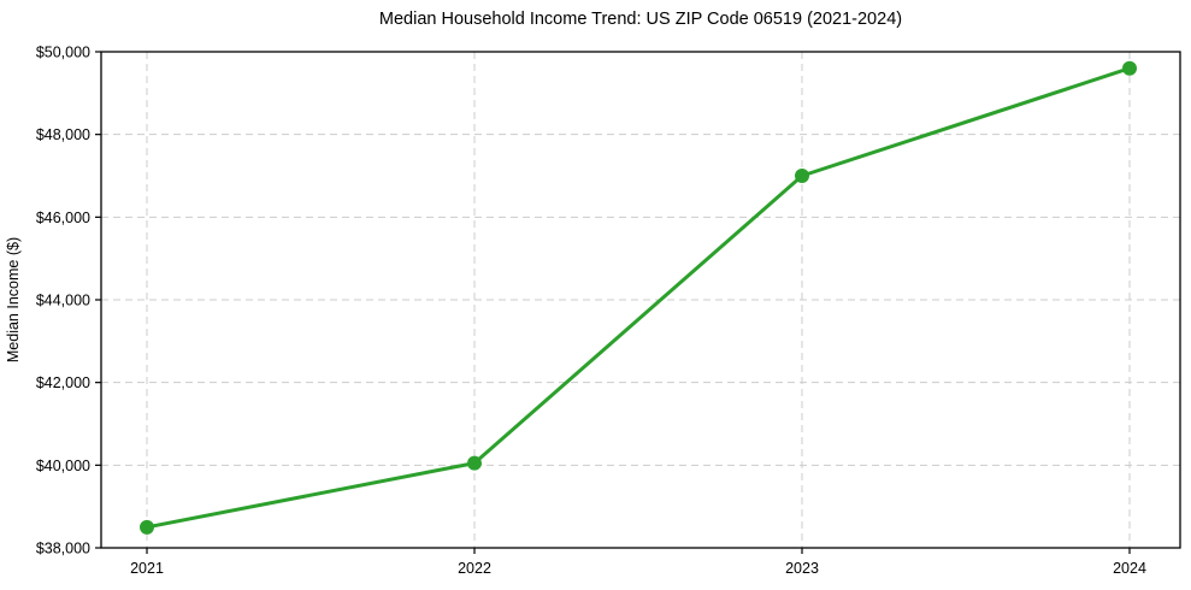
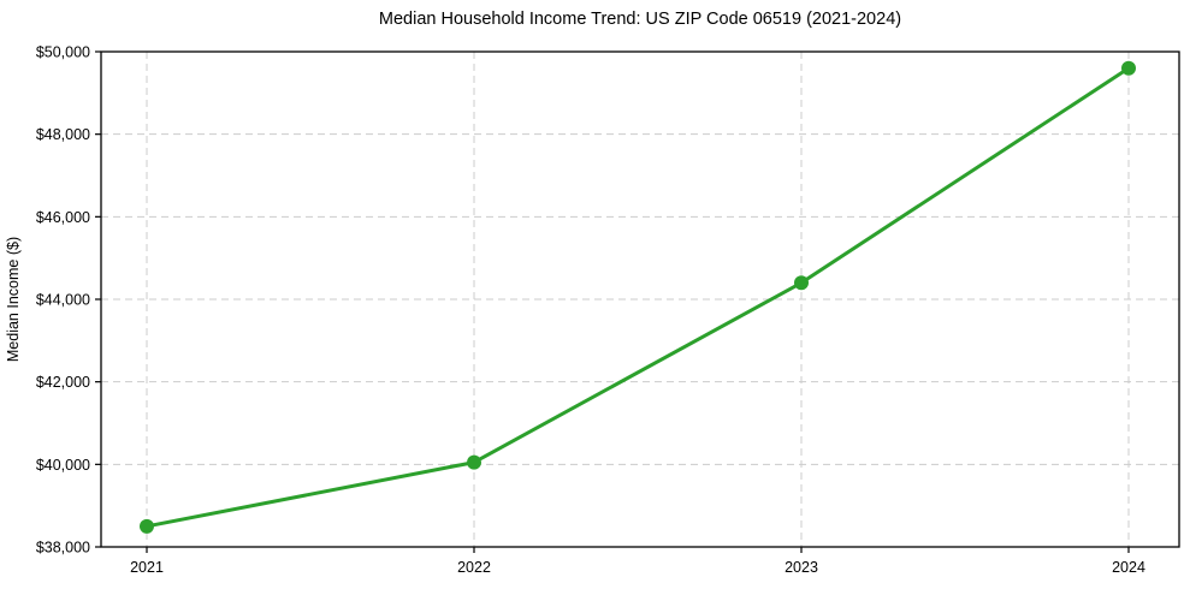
2023: $47000 -> $44400
